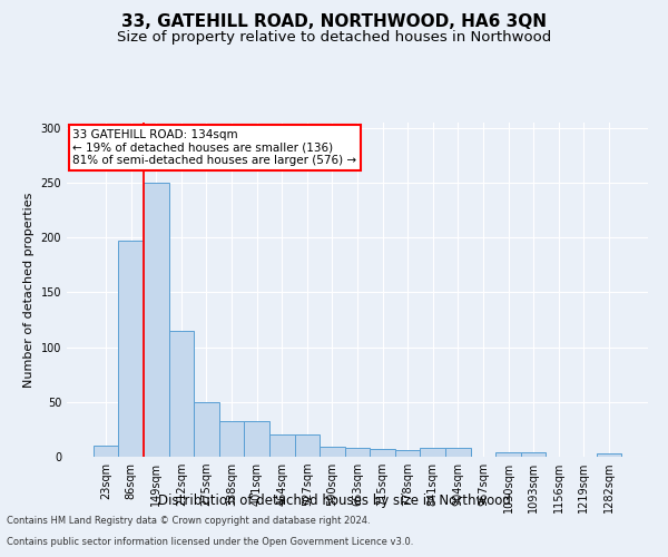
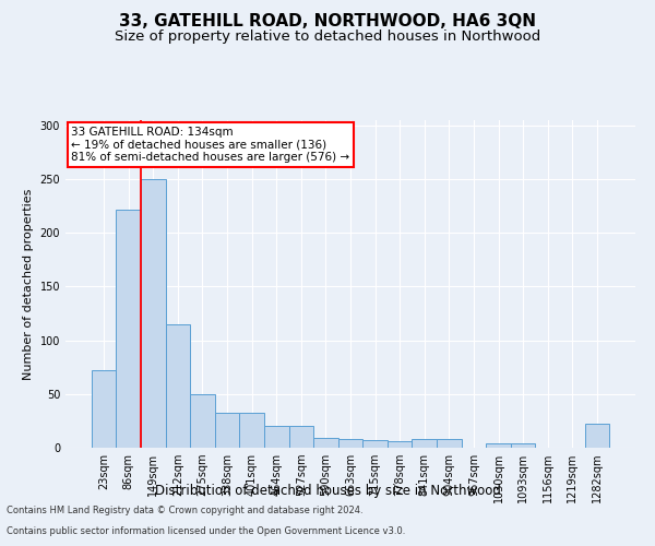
23sqm: 10 -> 72
86sqm: 197 -> 222
1282sqm: 3 -> 22
